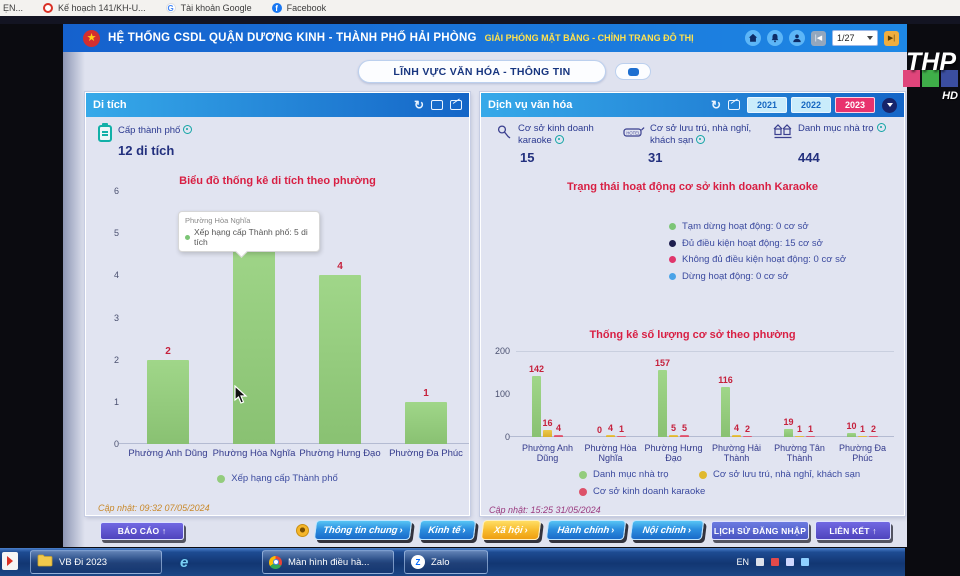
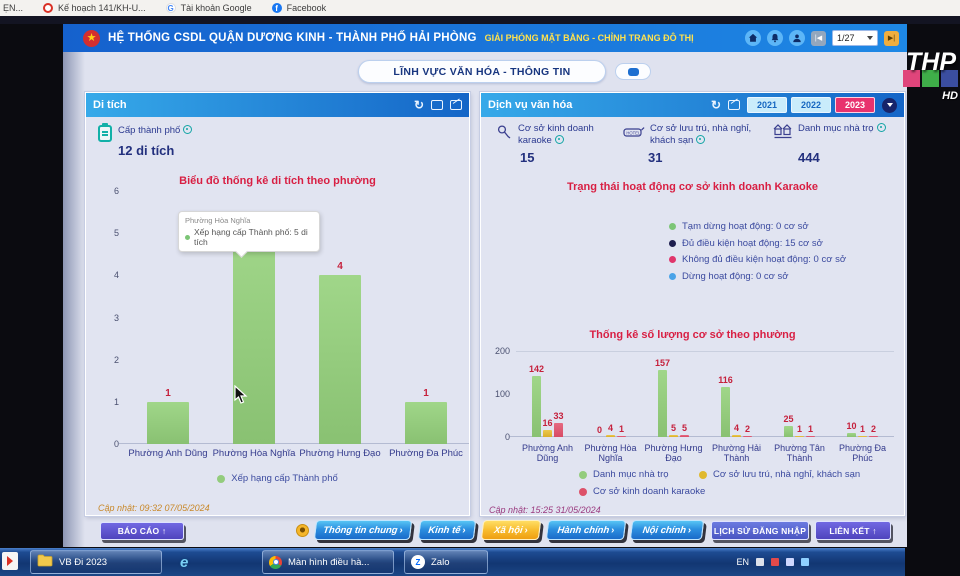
Biểu đồ thống kê di tích theo phường/Phường Anh Dũng: 2 -> 1
Thống kê số lượng cơ sở theo phường/Cơ sở kinh doanh karaoke/Phường Anh Dũng: 4 -> 33
Thống kê số lượng cơ sở theo phường/Danh mục nhà trọ/Phường Tân Thành: 19 -> 25
